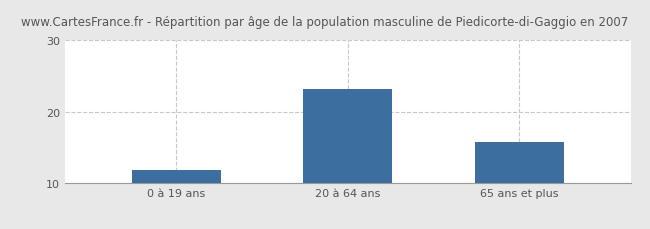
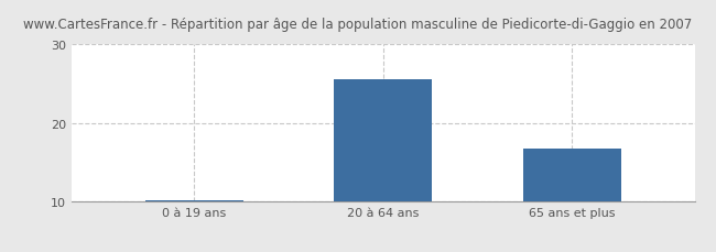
0 à 19 ans: 11.8 -> 10.2
20 à 64 ans: 23.2 -> 25.5
65 ans et plus: 15.8 -> 16.7
